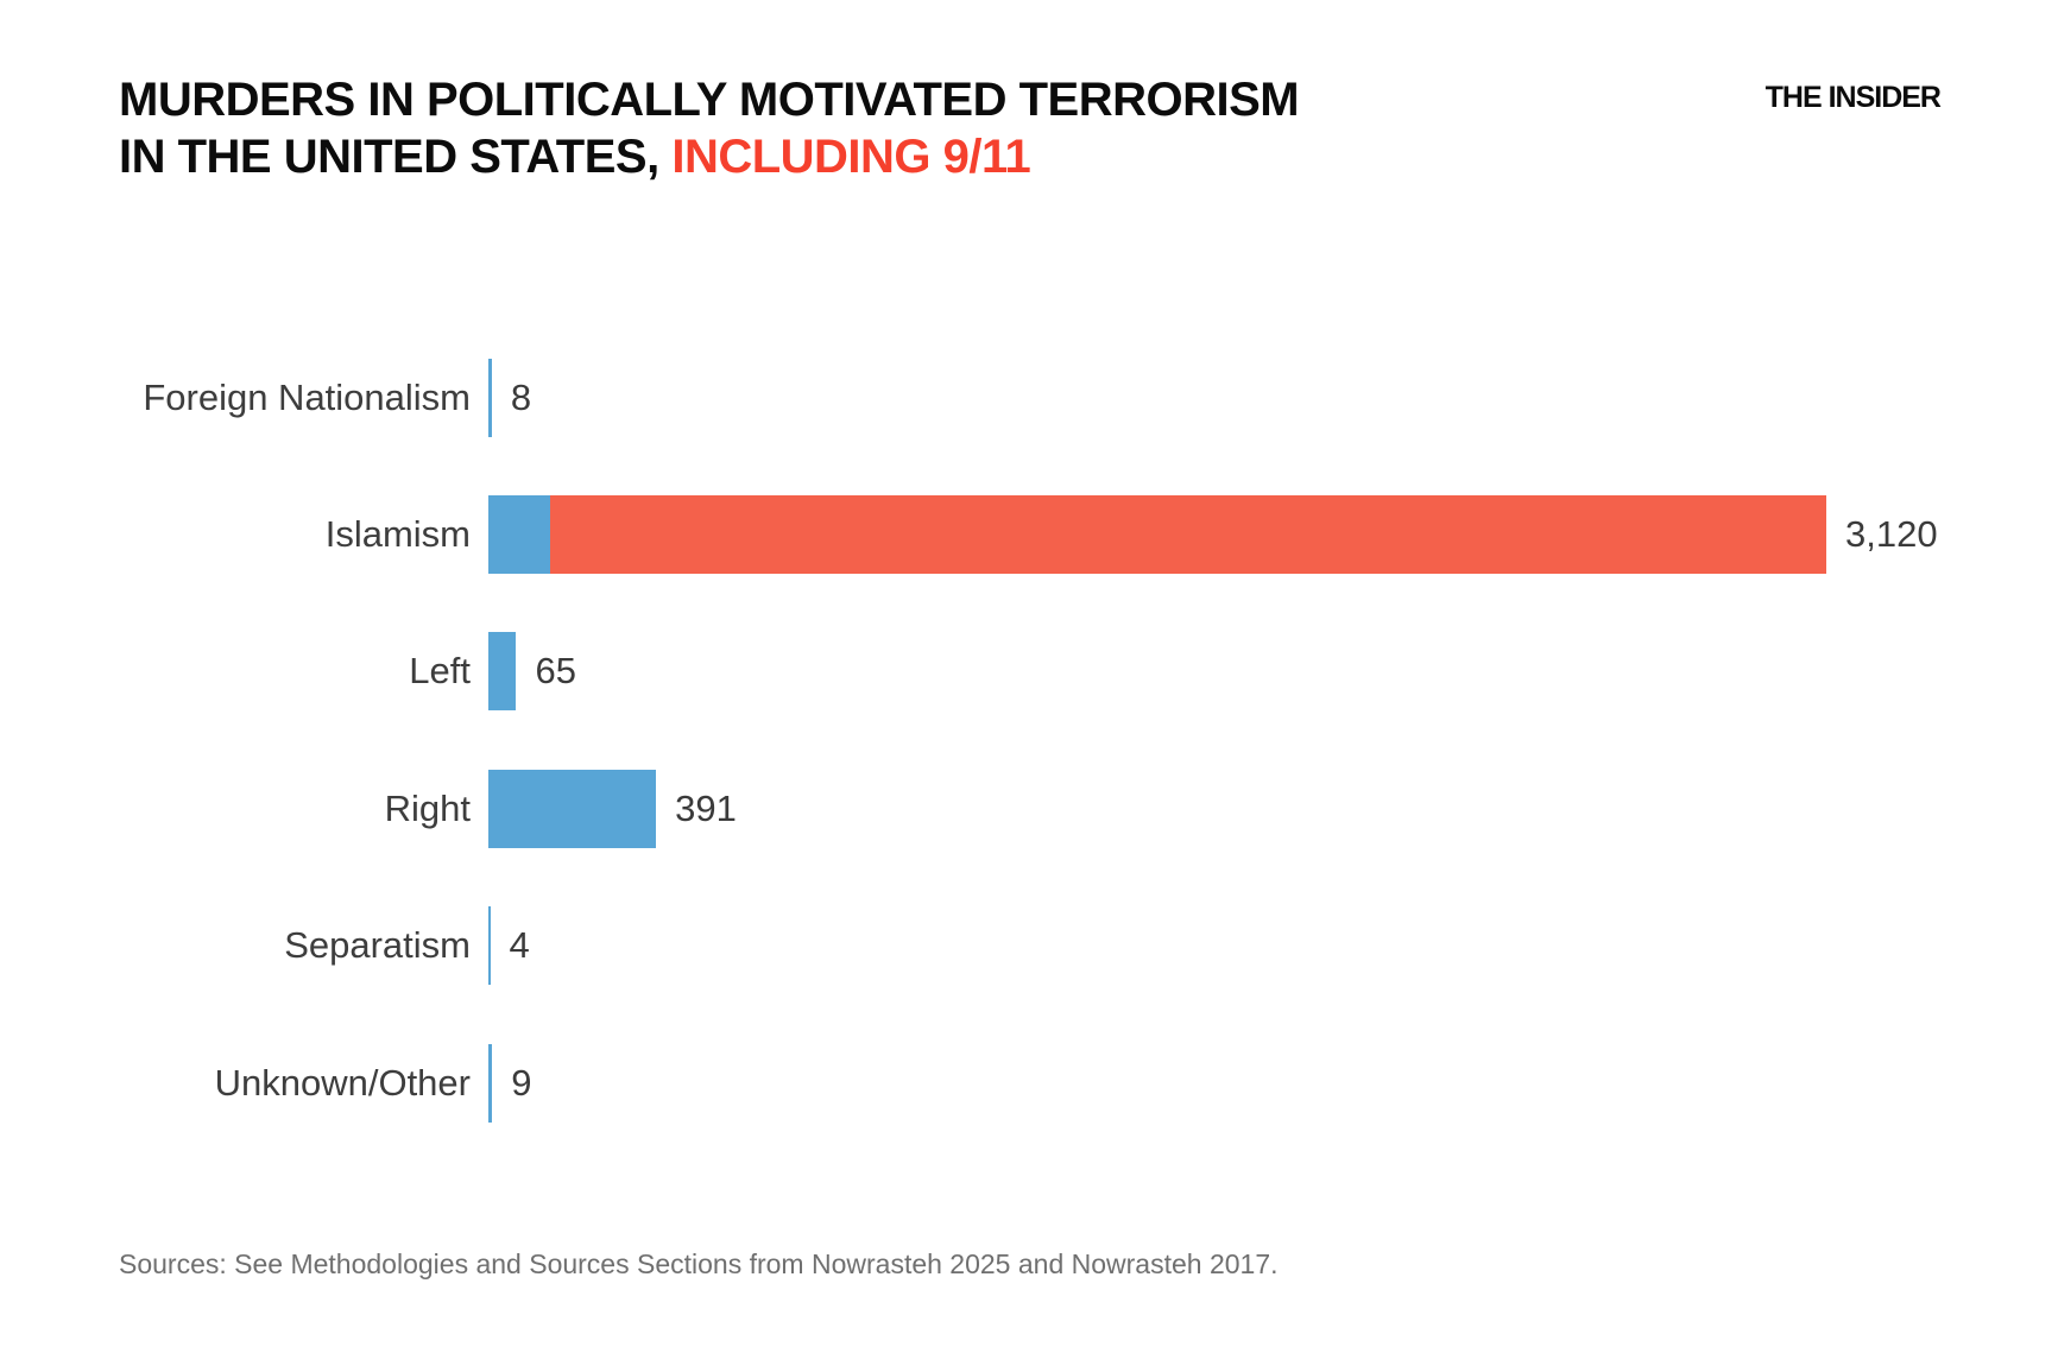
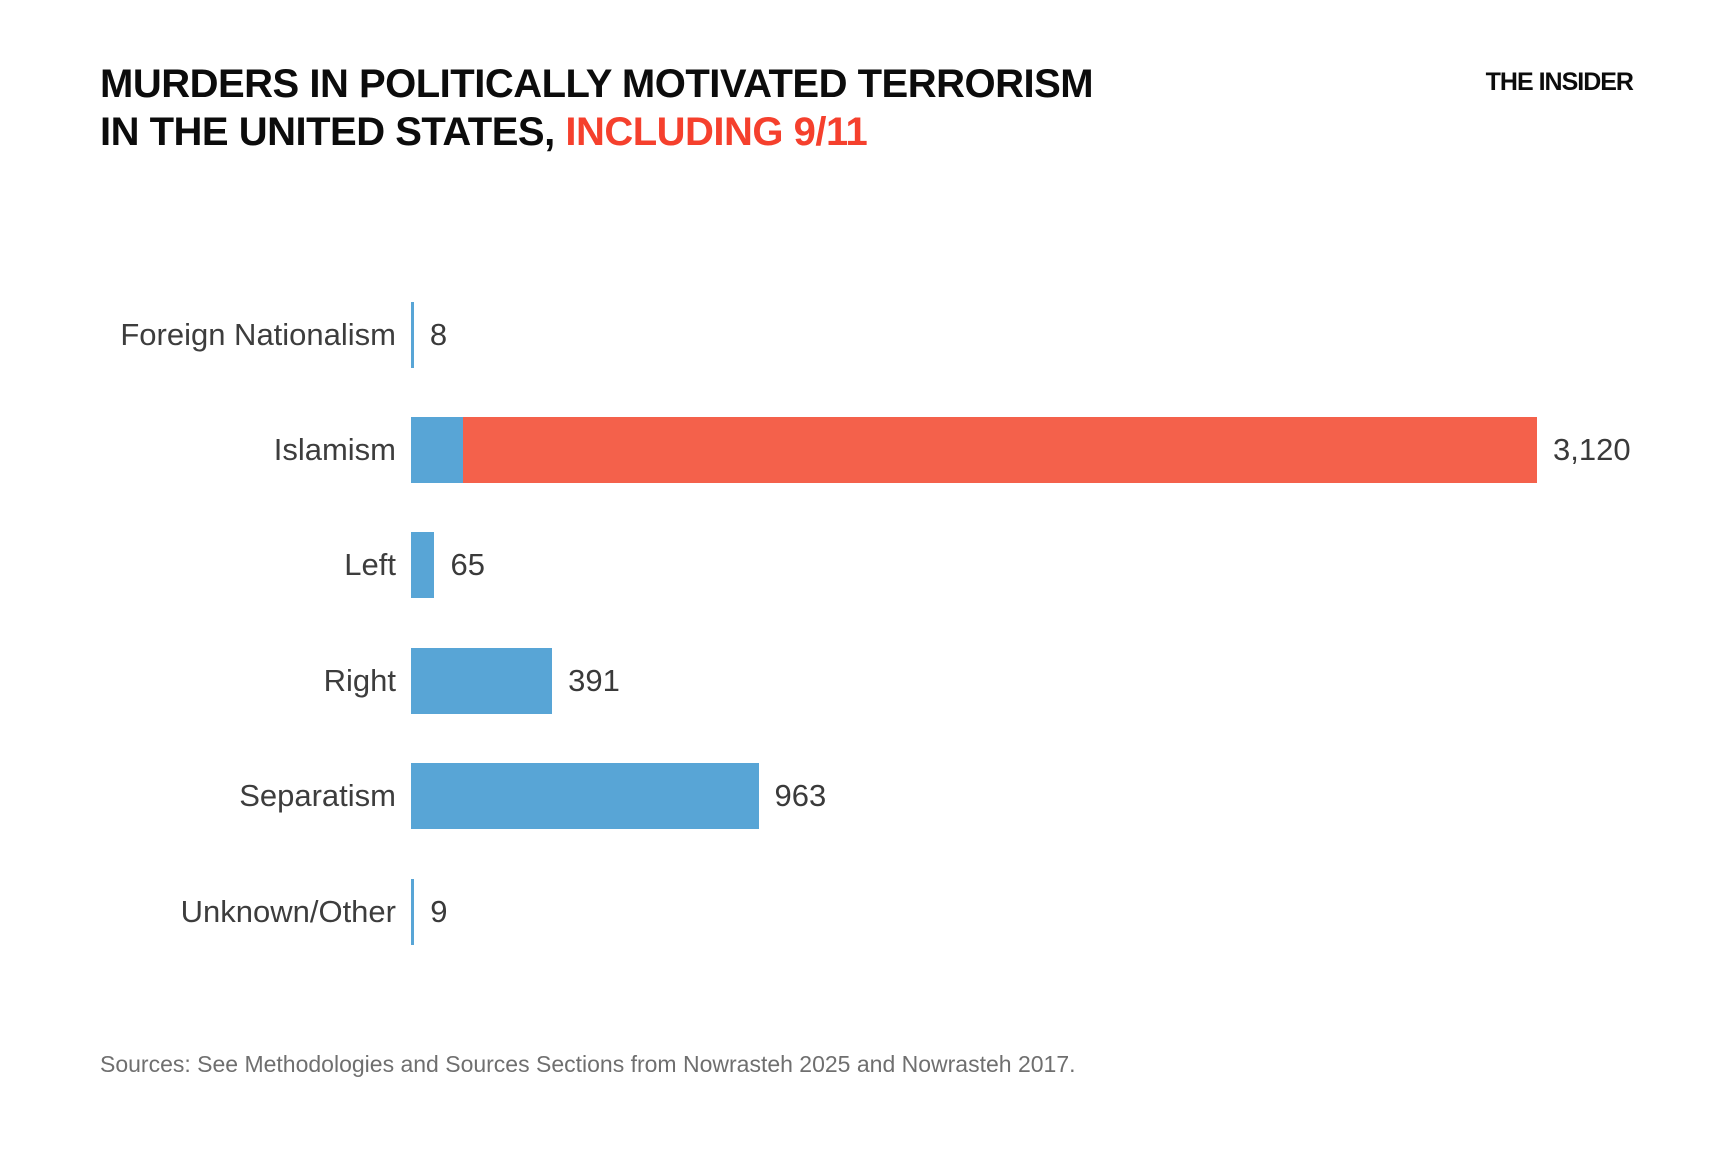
Separatism: 4 -> 963
